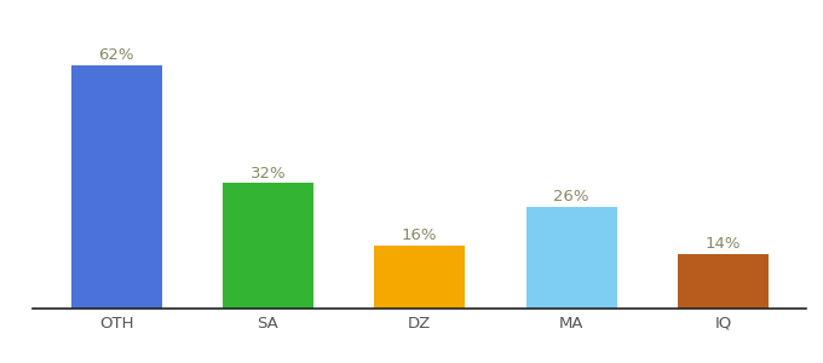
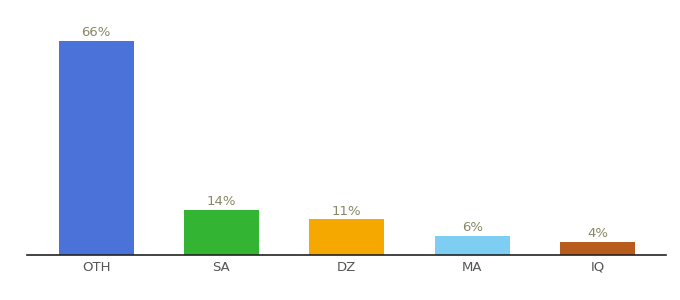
OTH: 62% -> 66%
SA: 32% -> 14%
DZ: 16% -> 11%
MA: 26% -> 6%
IQ: 14% -> 4%
